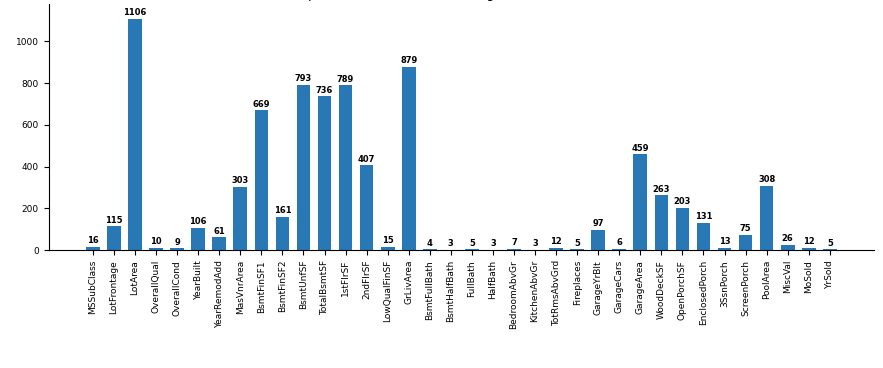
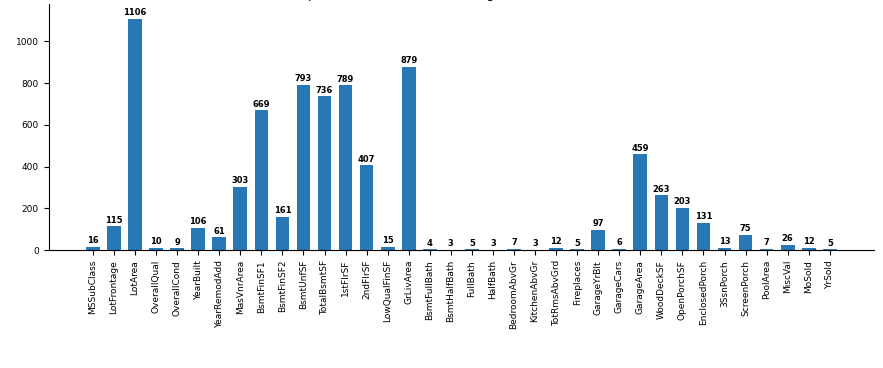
PoolArea: 308 -> 7
